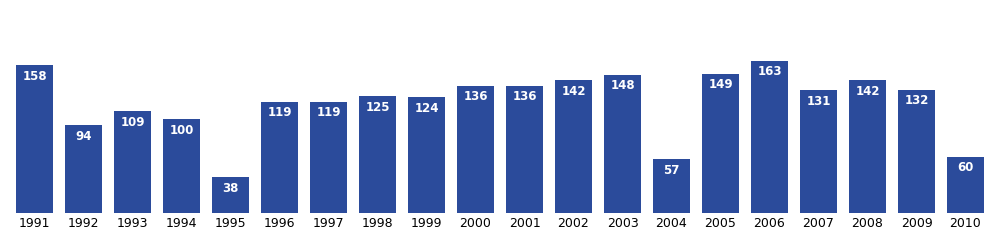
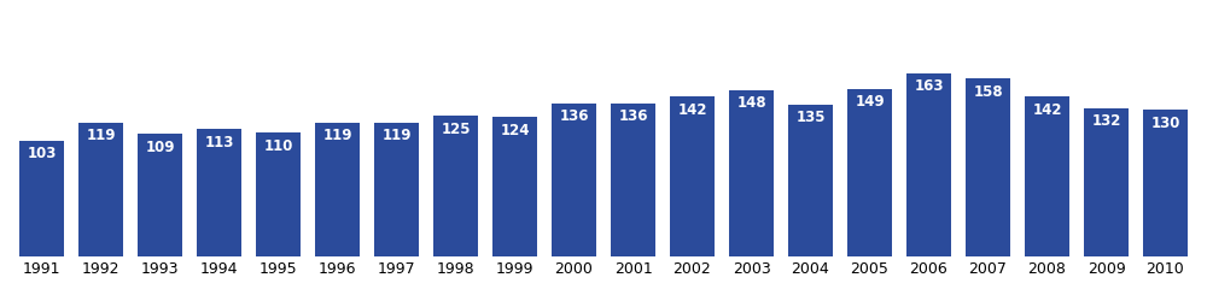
1991: 158 -> 103
1992: 94 -> 119
1994: 100 -> 113
1995: 38 -> 110
2004: 57 -> 135
2007: 131 -> 158
2010: 60 -> 130
